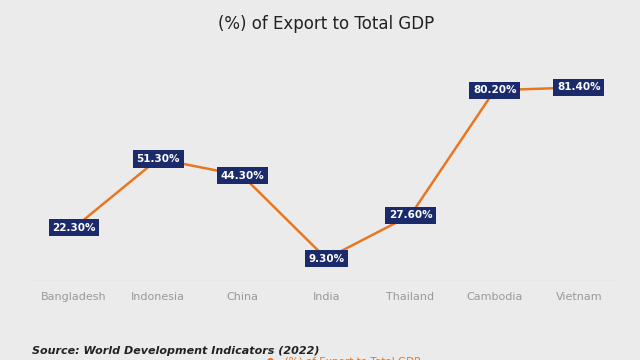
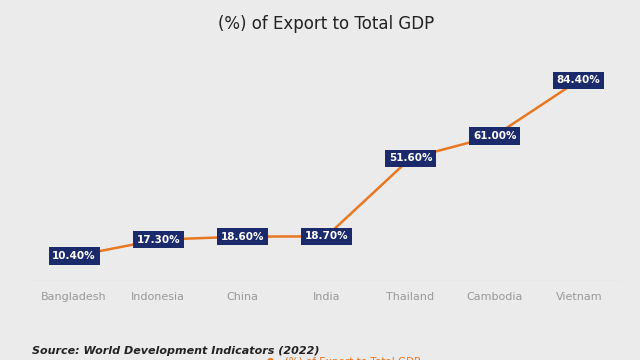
Bangladesh: 22.30% -> 10.40%
Indonesia: 51.30% -> 17.30%
China: 44.30% -> 18.60%
India: 9.30% -> 18.70%
Thailand: 27.60% -> 51.60%
Cambodia: 80.20% -> 61.00%
Vietnam: 81.40% -> 84.40%
